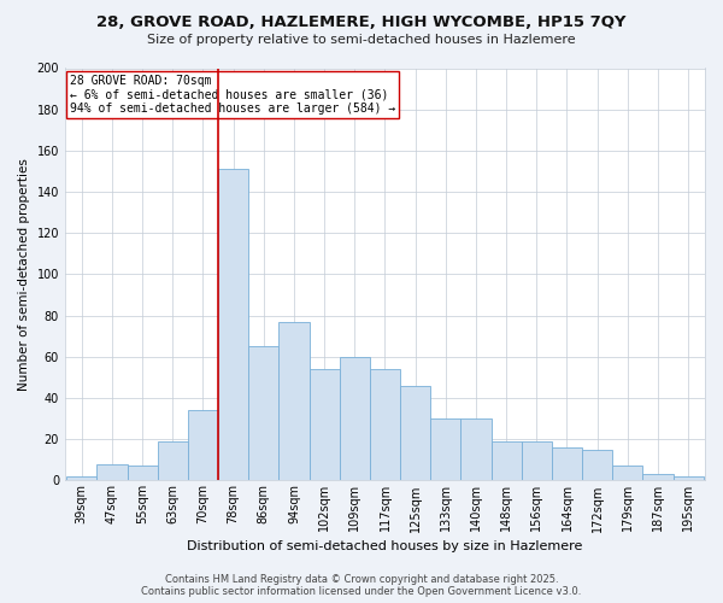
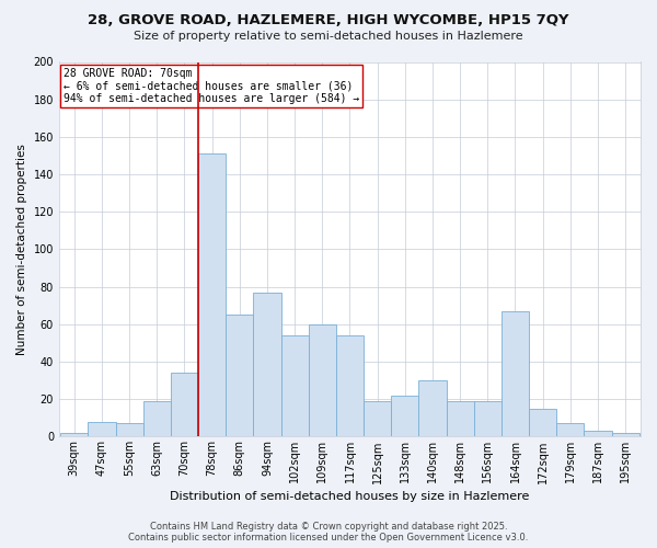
125sqm: 46 -> 19
133sqm: 30 -> 22
164sqm: 16 -> 67
